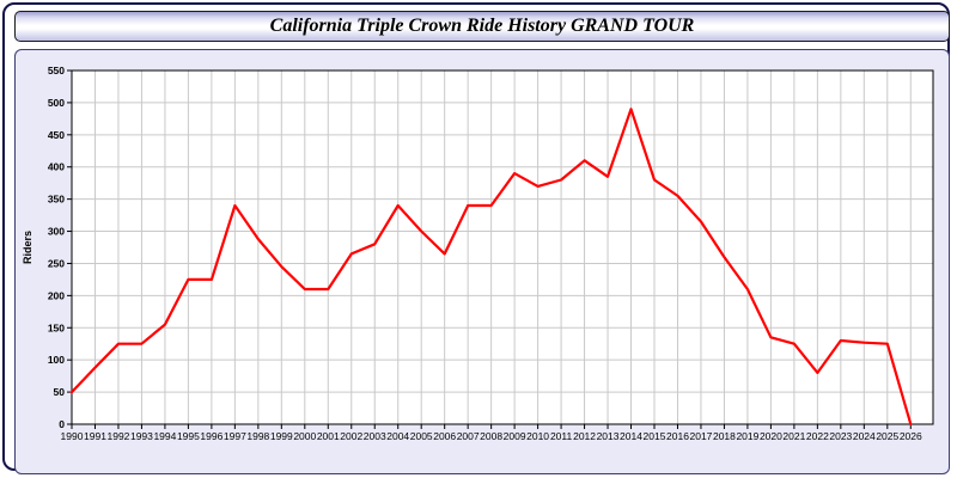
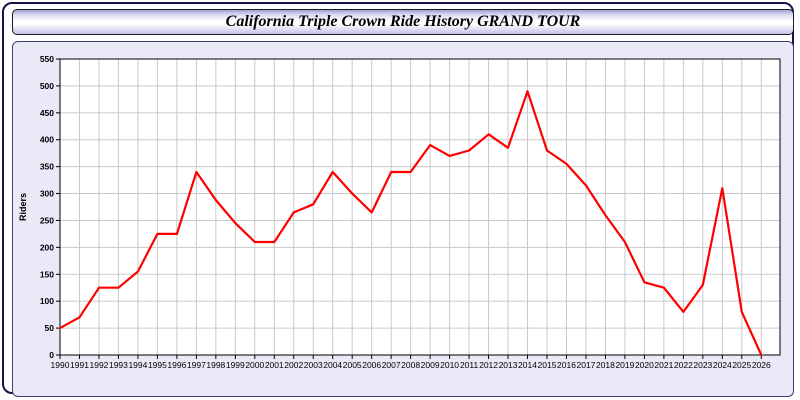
1991: 90 -> 70
2024: 130 -> 310
2025: 120 -> 80
